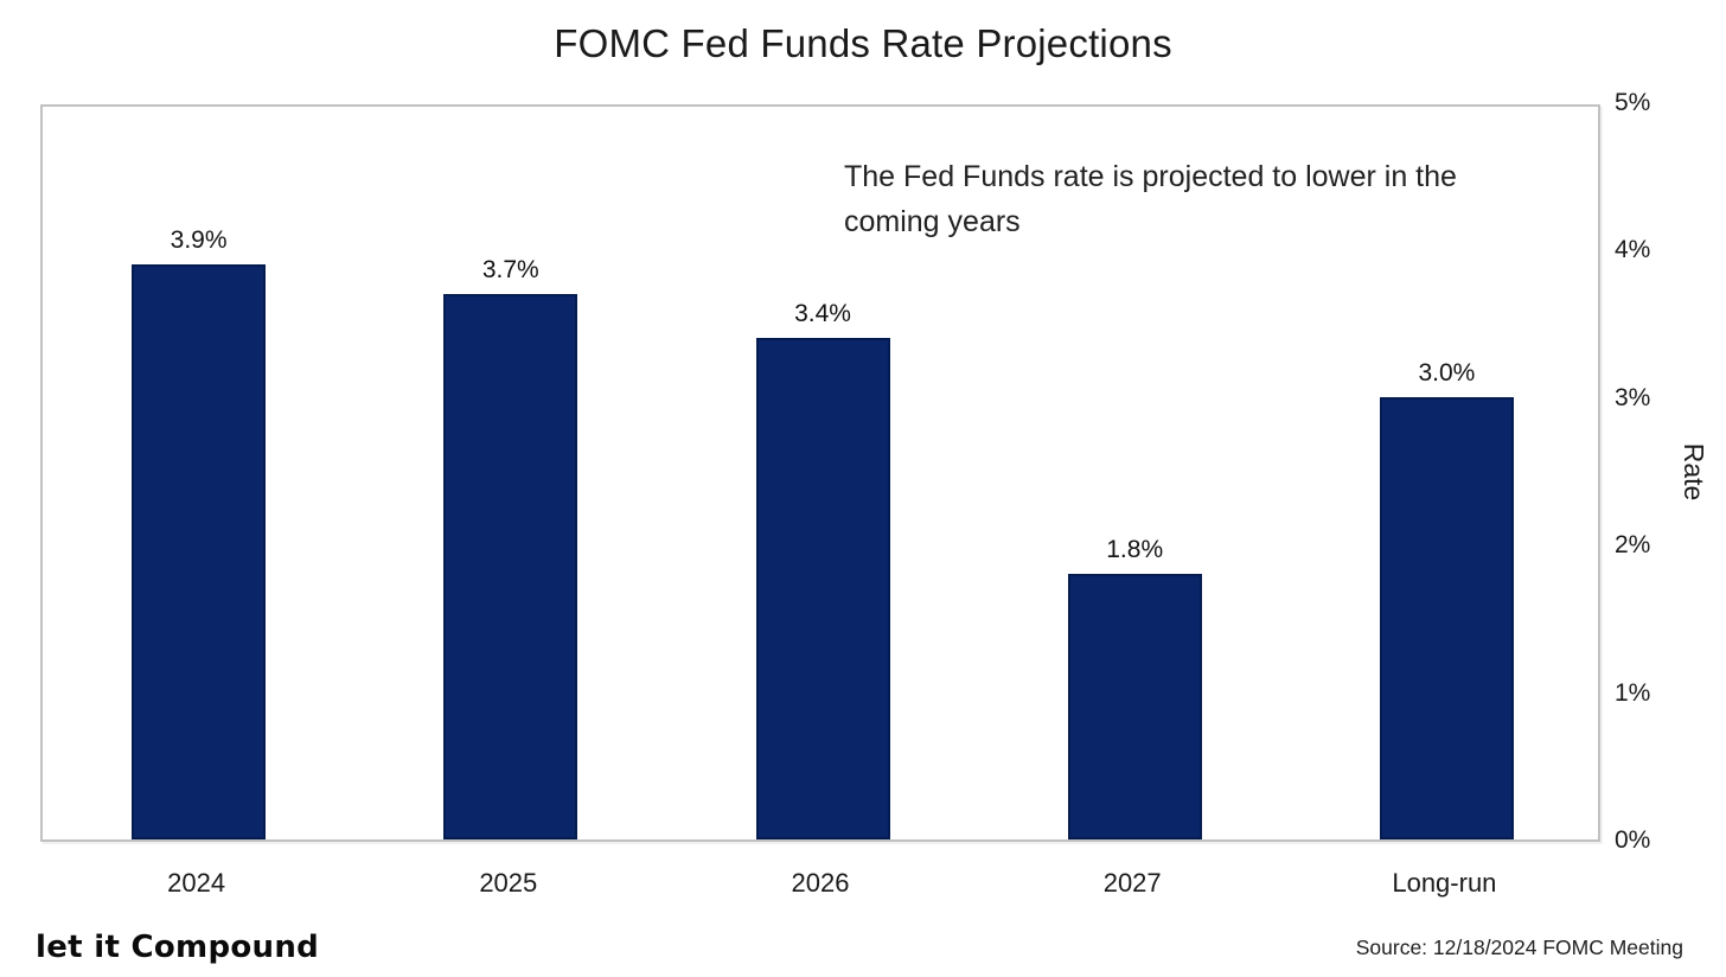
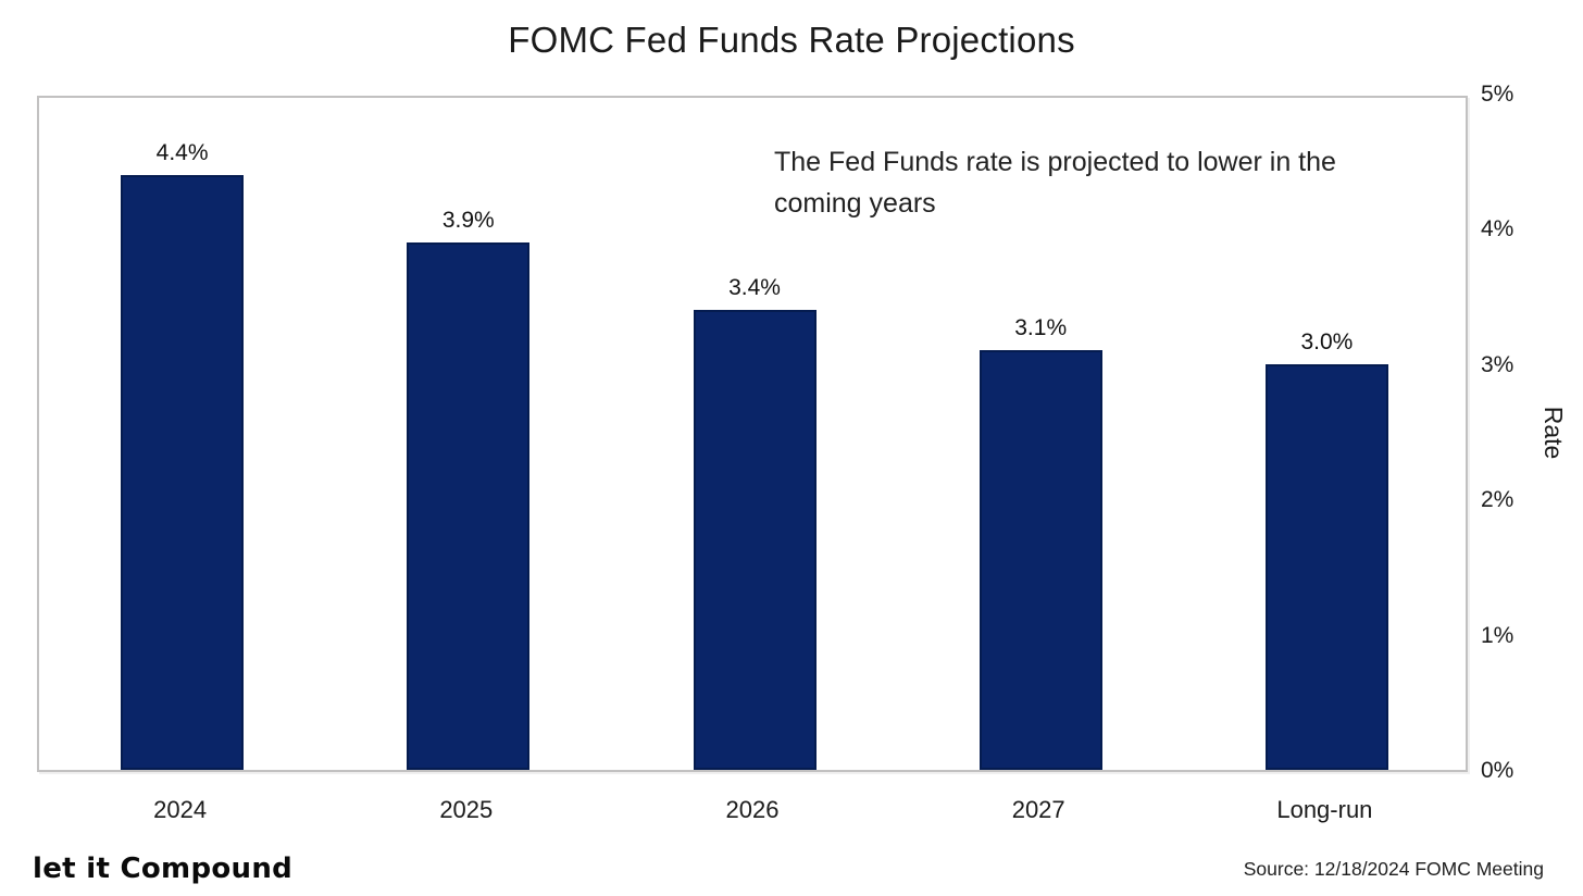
2024: 3.9% -> 4.4%
2025: 3.7% -> 3.9%
2027: 1.8% -> 3.1%
